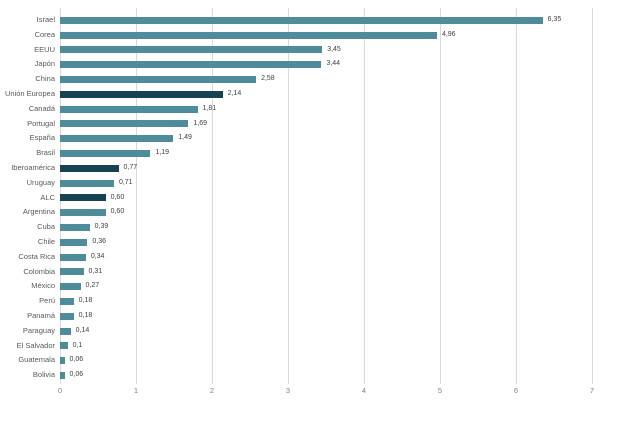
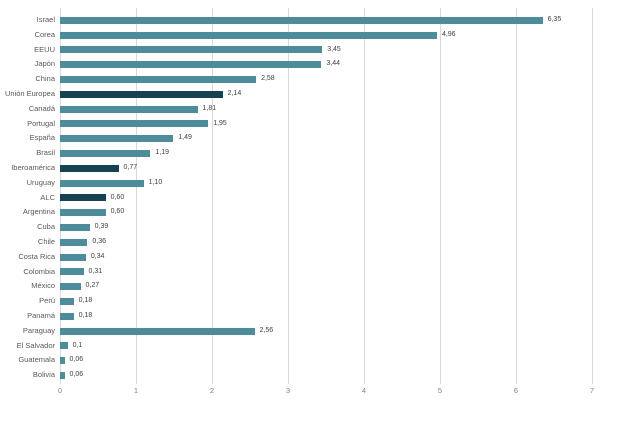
Portugal: 1,69 -> 1,95
Uruguay: 0,71 -> 1,10
Paraguay: 0,14 -> 2,56
